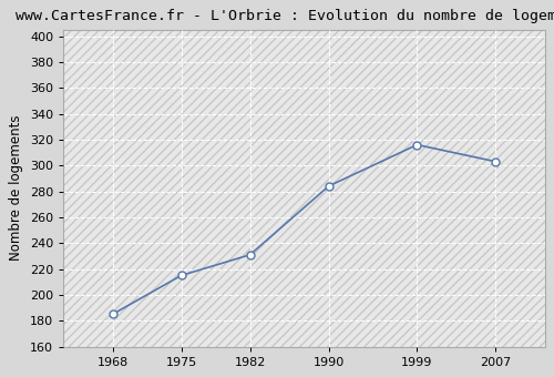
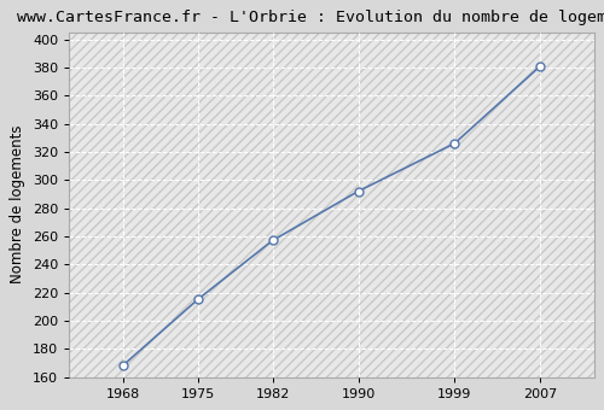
1968: 185 -> 168
1982: 231 -> 257
1990: 284 -> 292
1999: 316 -> 326
2007: 303 -> 381
